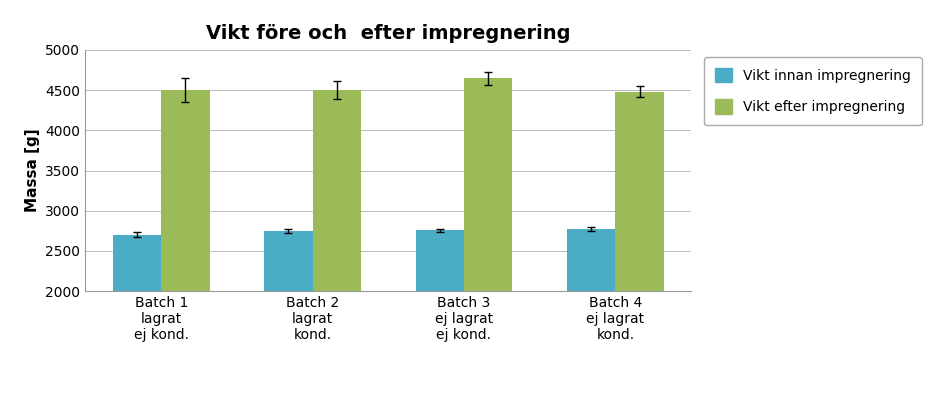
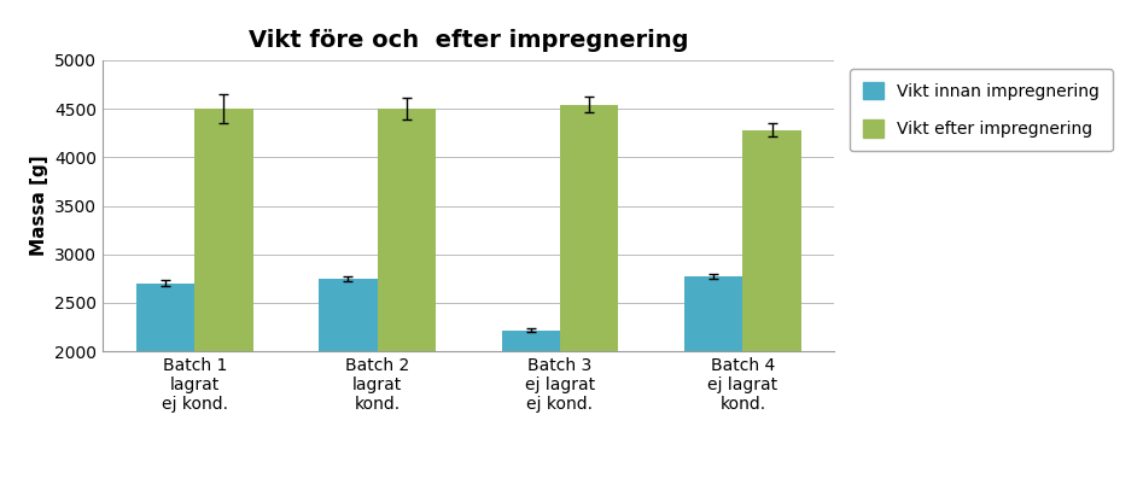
Vikt innan impregnering/Batch 3 ej lagrat ej kond.: 2760 -> 2220
Vikt efter impregnering/Batch 3 ej lagrat ej kond.: 4650 -> 4540
Vikt efter impregnering/Batch 4 ej lagrat kond.: 4480 -> 4280
